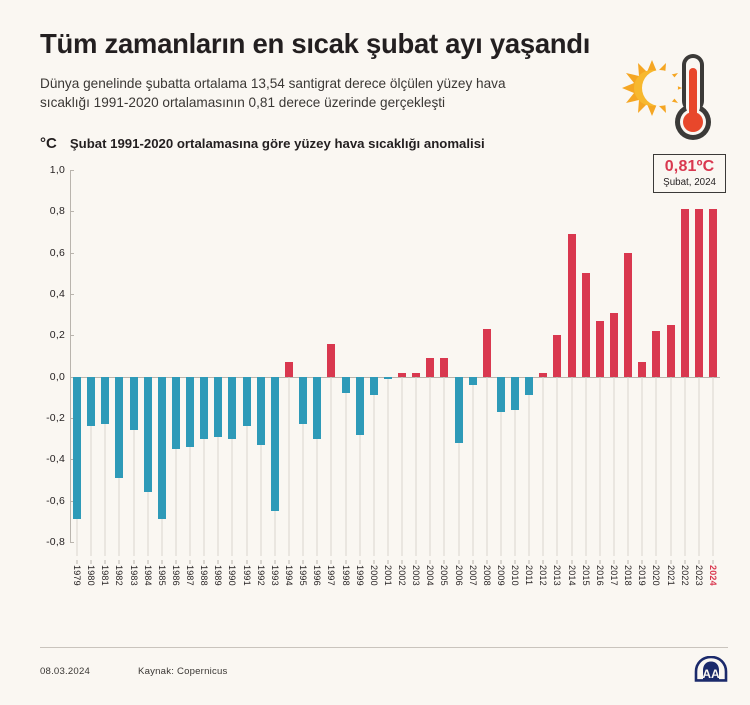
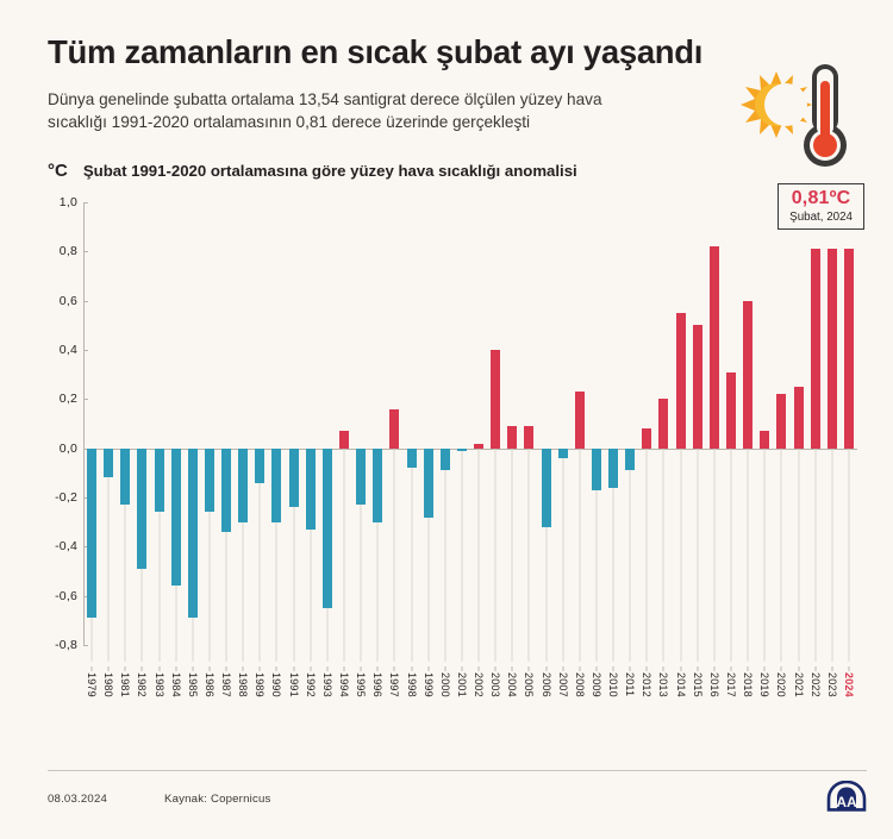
1980: -0,24 -> -0,12
1986: -0,35 -> -0,26
1989: -0,29 -> -0,14
2003: 0,02 -> 0,40
2012: 0,02 -> 0,08
2014: 0,69 -> 0,55
2016: 0,27 -> 0,82
